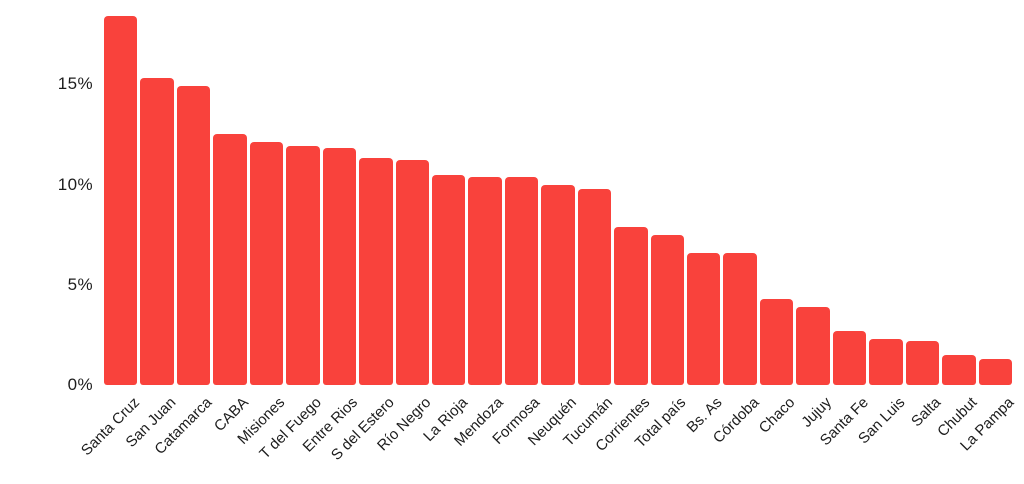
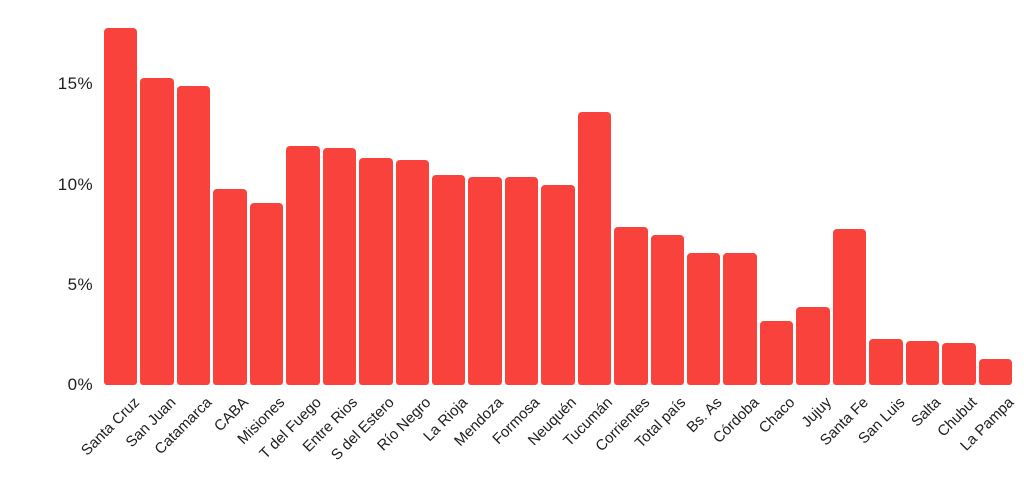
Santa Cruz: 18.4% -> 17.8%
CABA: 12.5% -> 9.8%
Misiones: 12.1% -> 9.1%
Tucumán: 9.8% -> 13.6%
Chaco: 4.3% -> 3.2%
Santa Fe: 2.7% -> 7.8%
Chubut: 1.5% -> 2.1%
